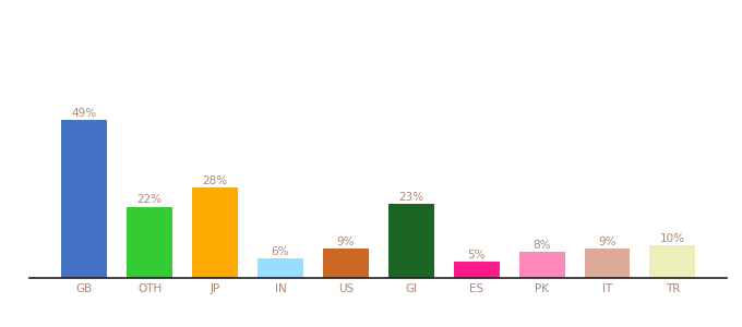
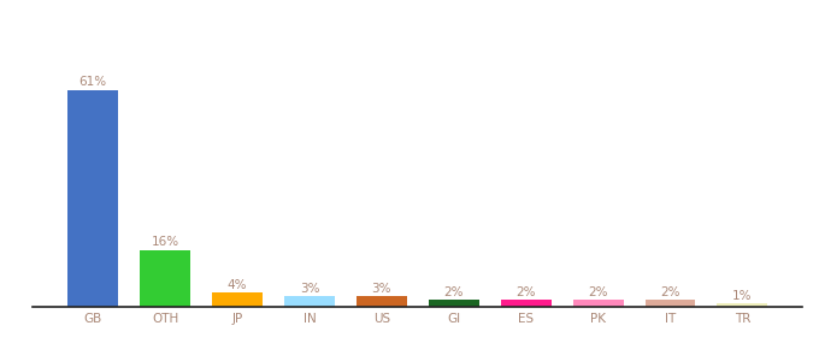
GB: 49% -> 61%
OTH: 22% -> 16%
JP: 28% -> 4%
IN: 6% -> 3%
US: 9% -> 3%
GI: 23% -> 2%
ES: 5% -> 2%
PK: 8% -> 2%
IT: 9% -> 2%
TR: 10% -> 1%
